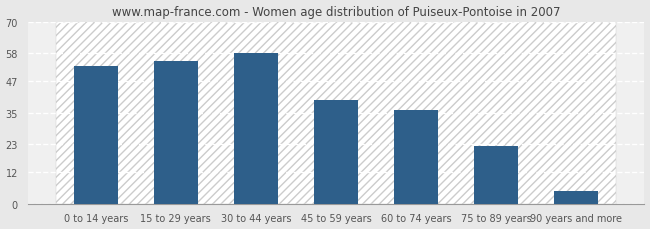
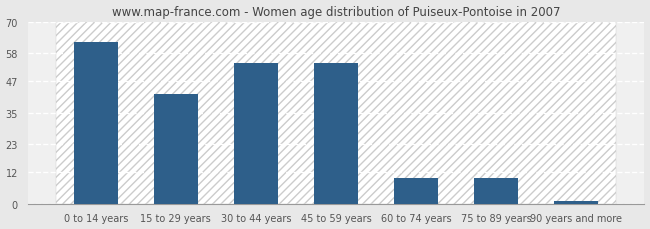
0 to 14 years: 53 -> 62
15 to 29 years: 55 -> 42
30 to 44 years: 58 -> 54
45 to 59 years: 40 -> 54
60 to 74 years: 36 -> 10
75 to 89 years: 22 -> 10
90 years and more: 5 -> 1
